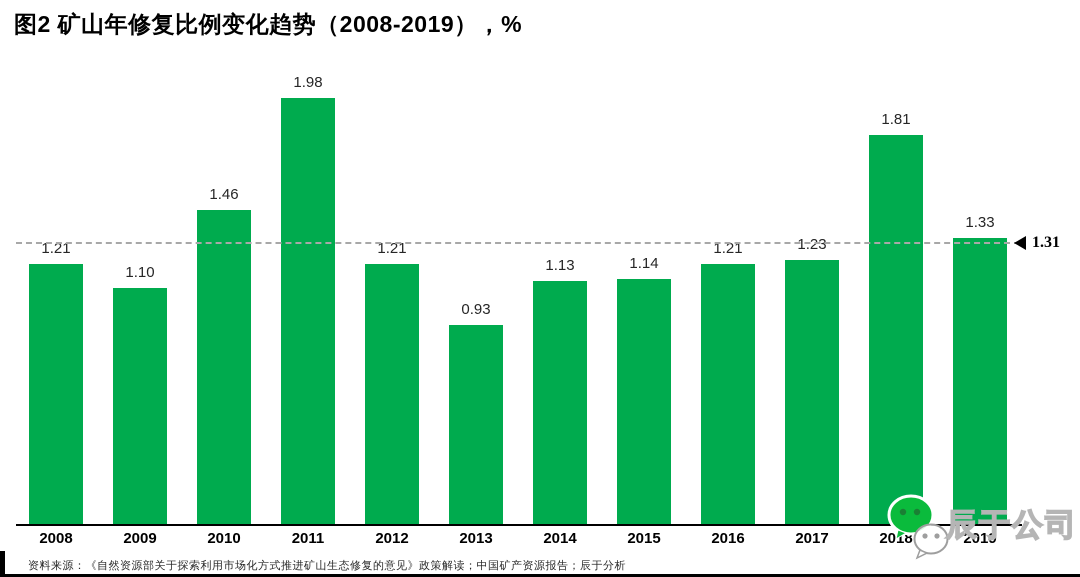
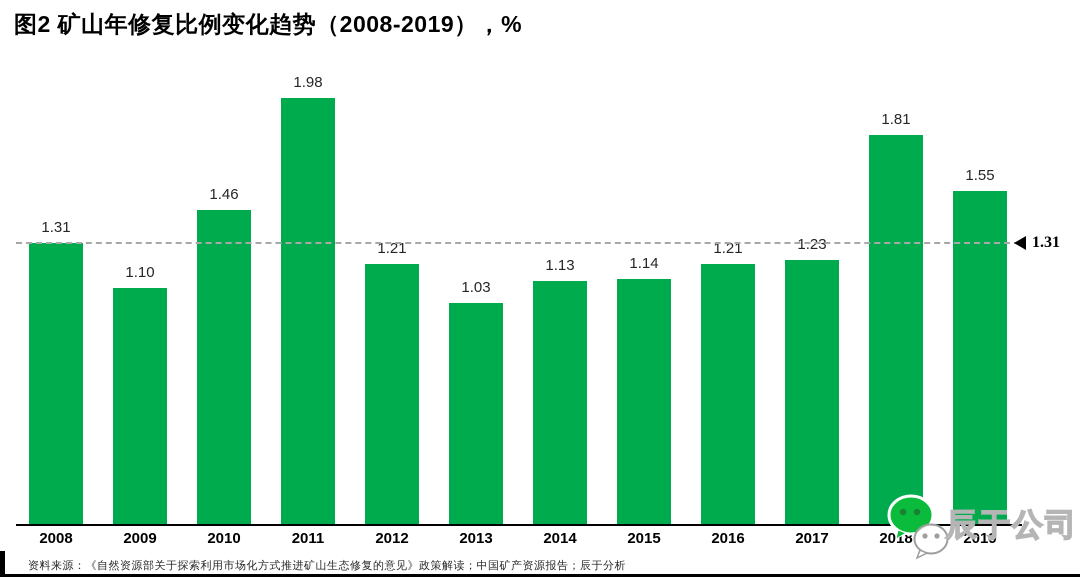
2008: 1.21 -> 1.31
2013: 0.93 -> 1.03
2019: 1.33 -> 1.55
